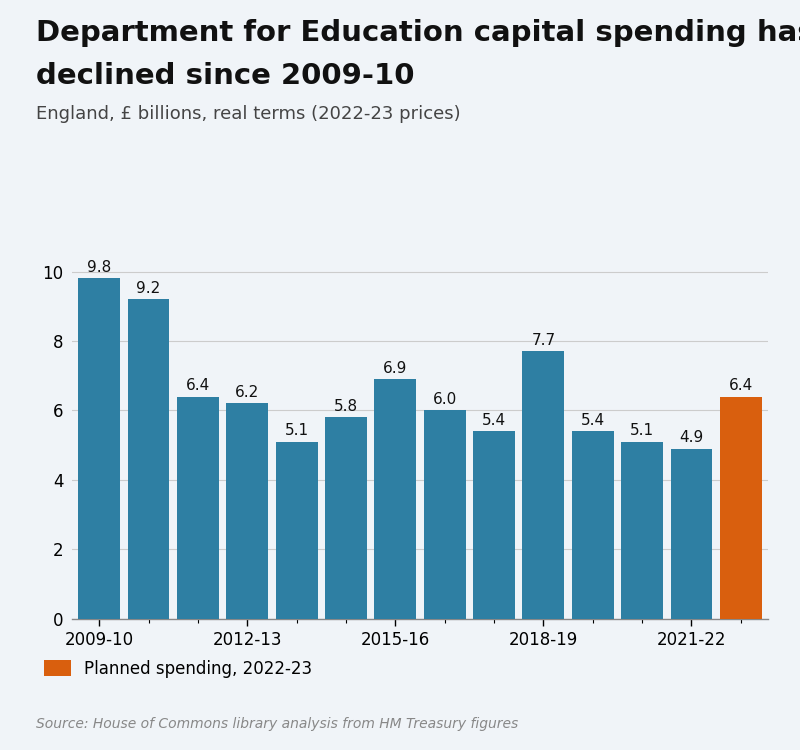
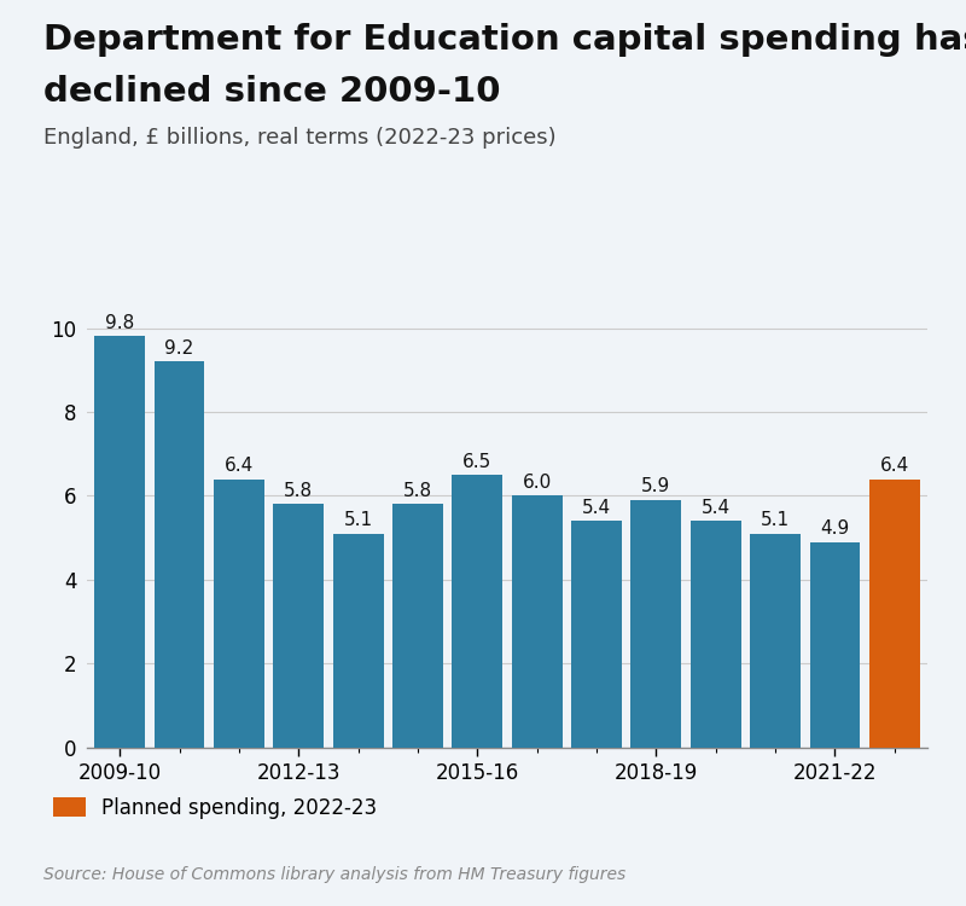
2012-13: 6.2 -> 5.8
2015-16: 6.9 -> 6.5
2018-19: 7.7 -> 5.9
